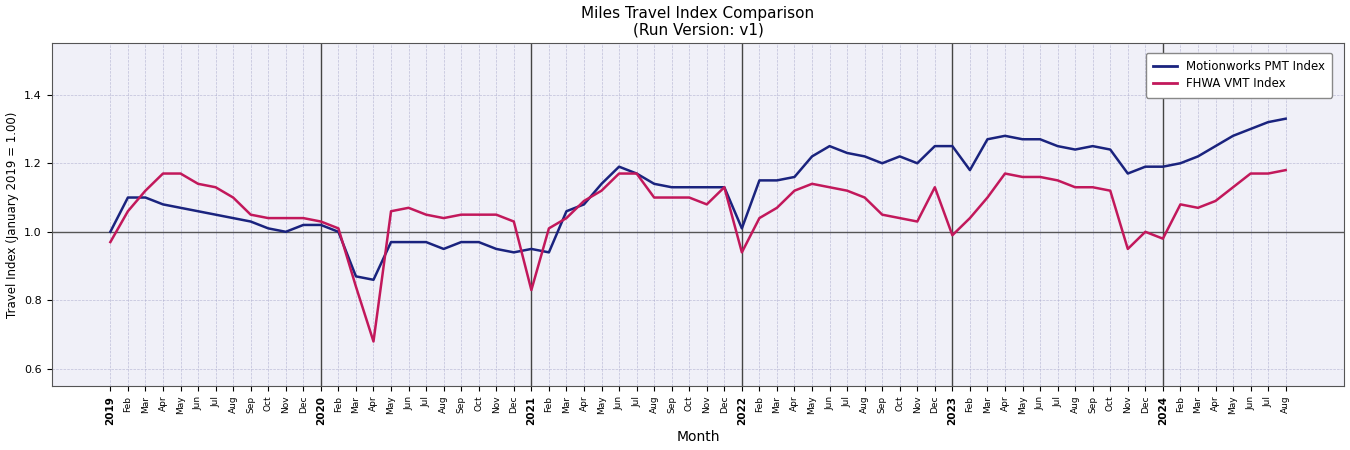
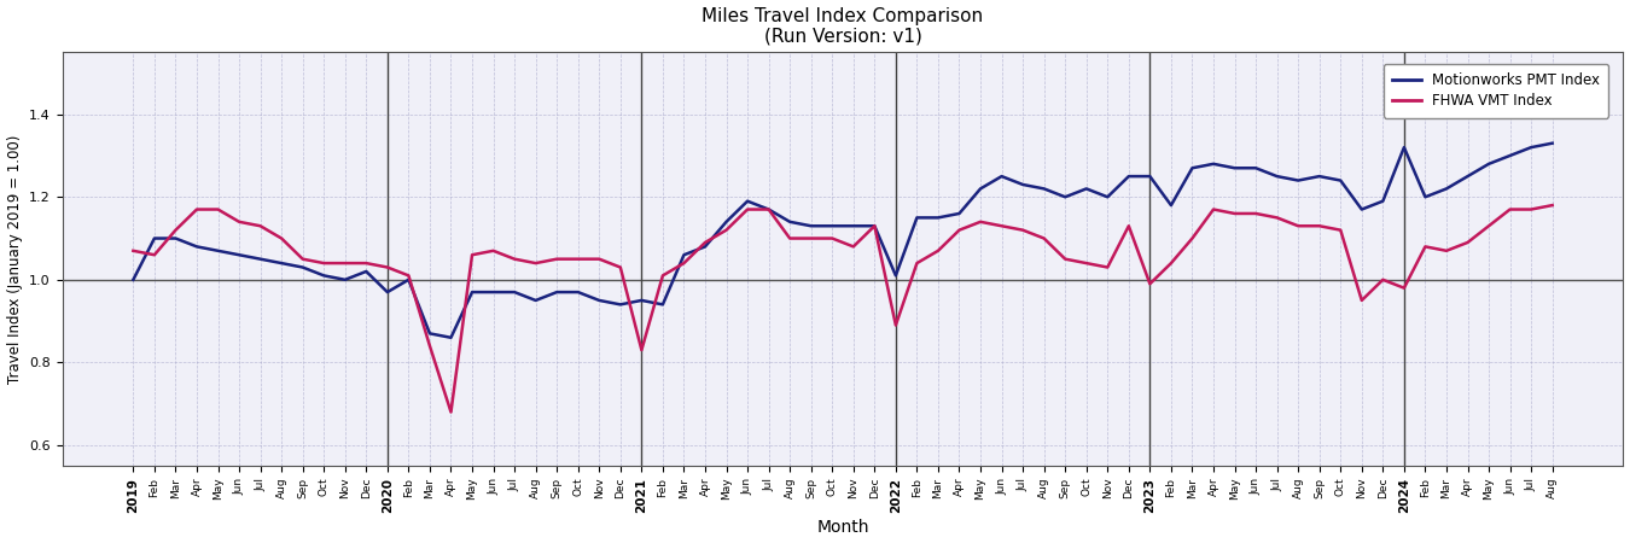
FHWA VMT Index/2019: 0.97 -> 1.07
Motionworks PMT Index/2020: 1.02 -> 0.97
FHWA VMT Index/2022: 0.94 -> 0.89
Motionworks PMT Index/2024: 1.19 -> 1.32
